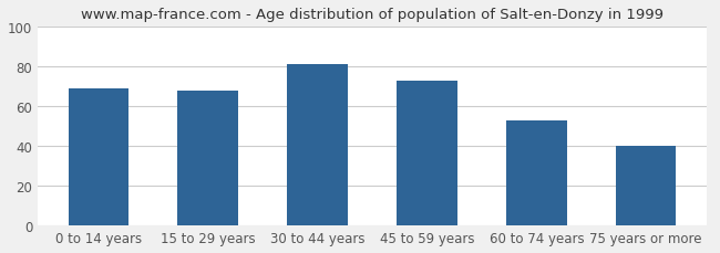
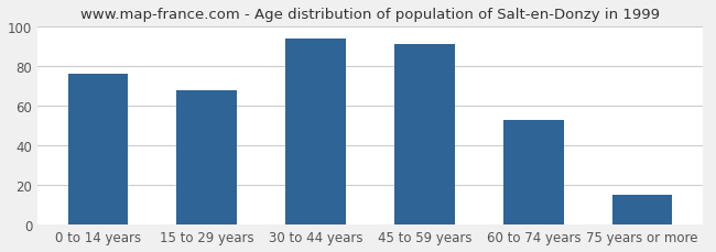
0 to 14 years: 69 -> 76
30 to 44 years: 81 -> 94
45 to 59 years: 73 -> 91
75 years or more: 40 -> 15
